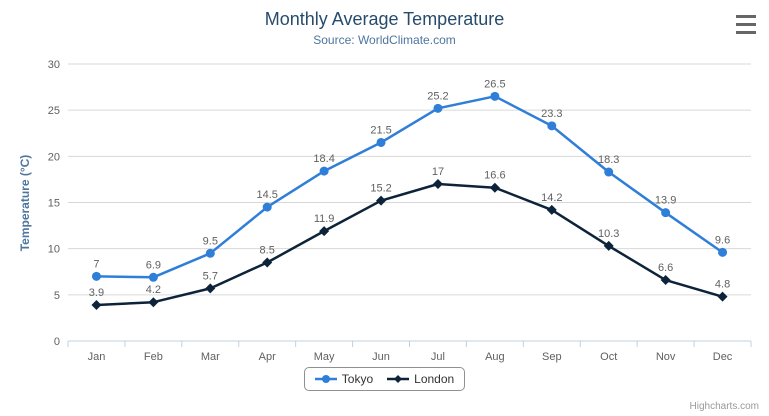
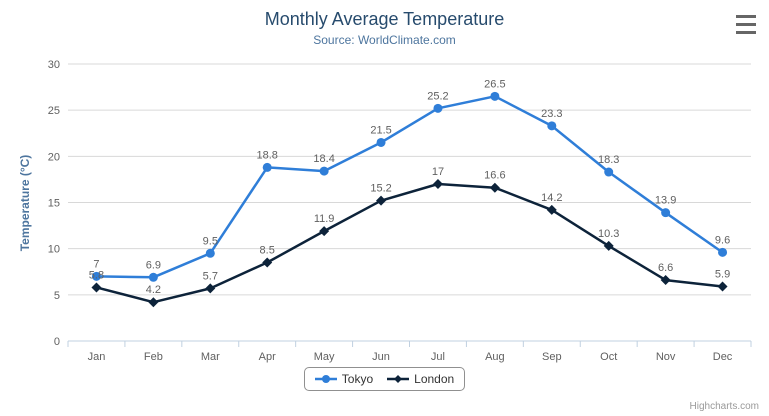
London/Jan: 3.9 -> 5.8
Tokyo/Apr: 14.5 -> 18.8
London/Dec: 4.8 -> 5.9
